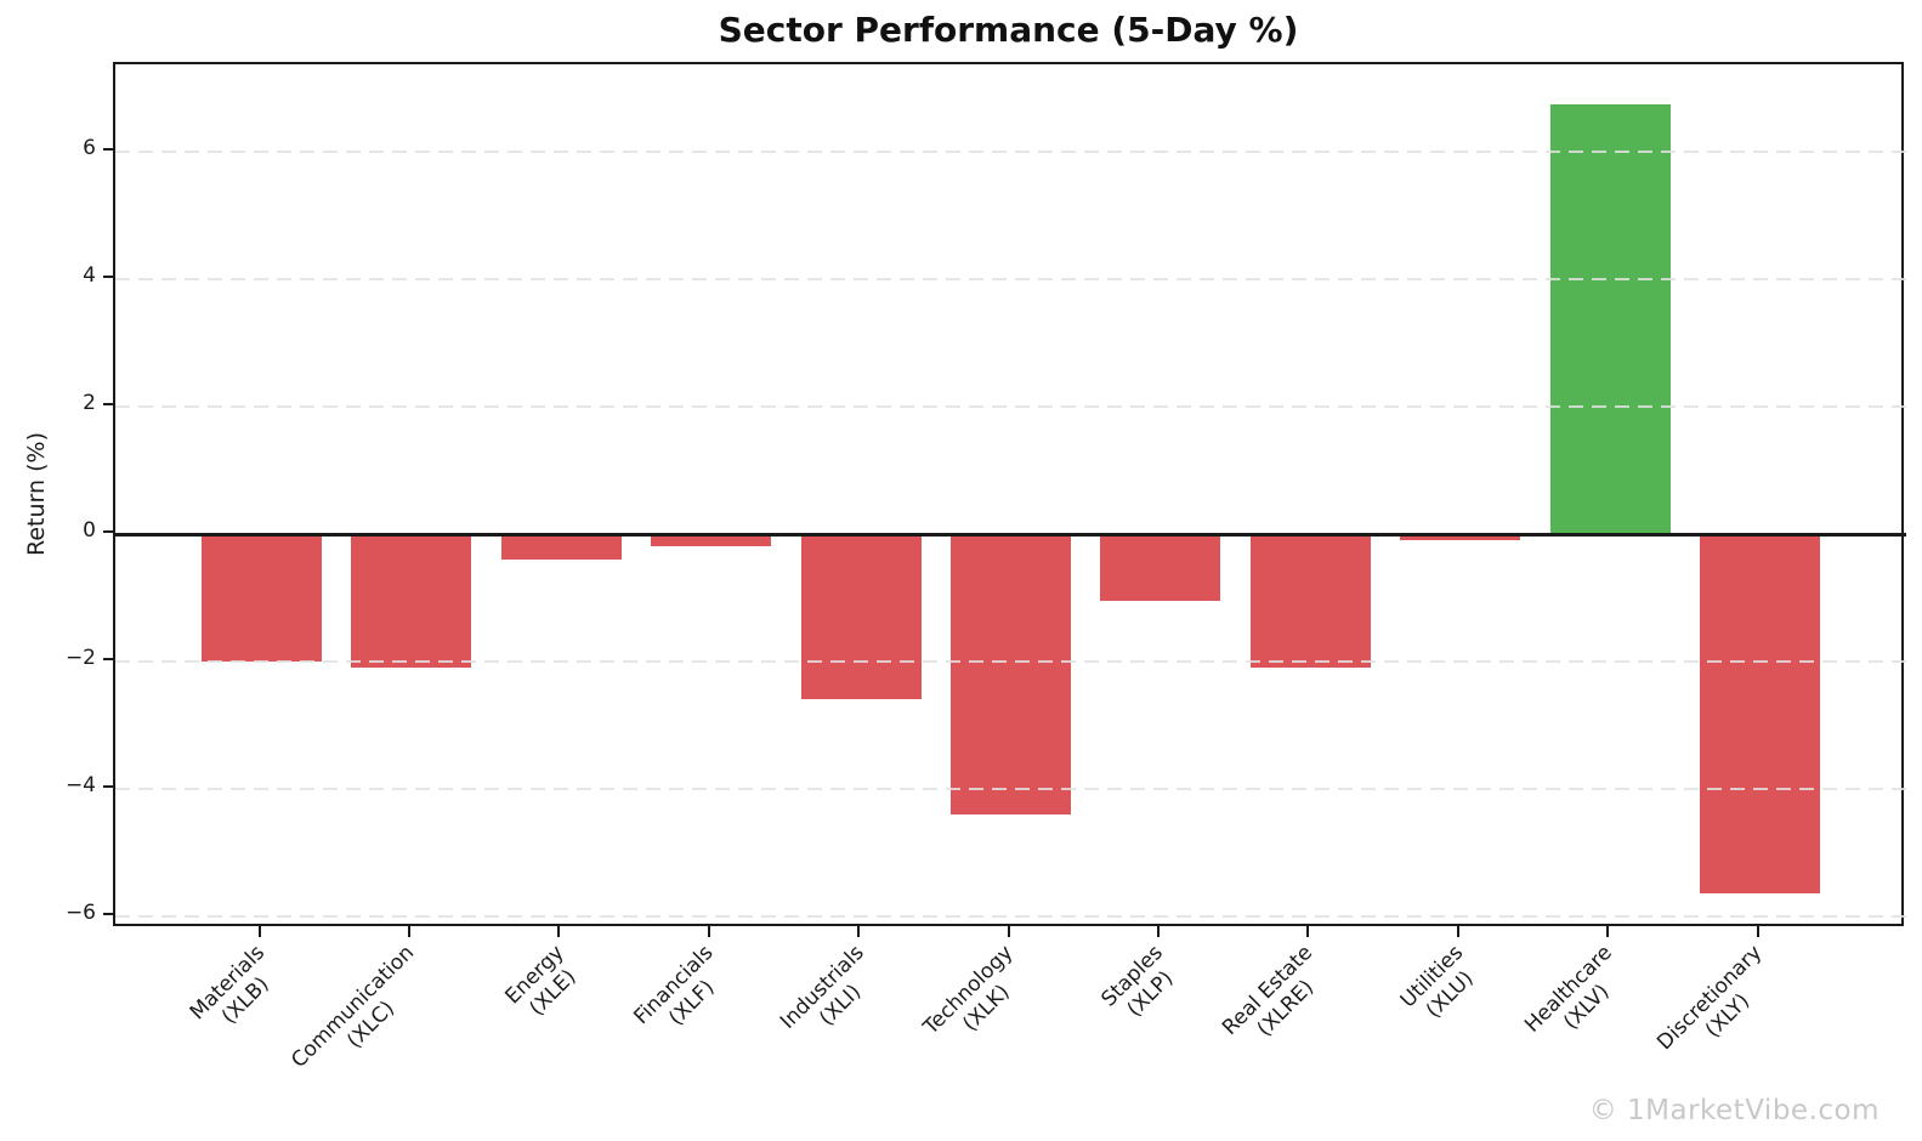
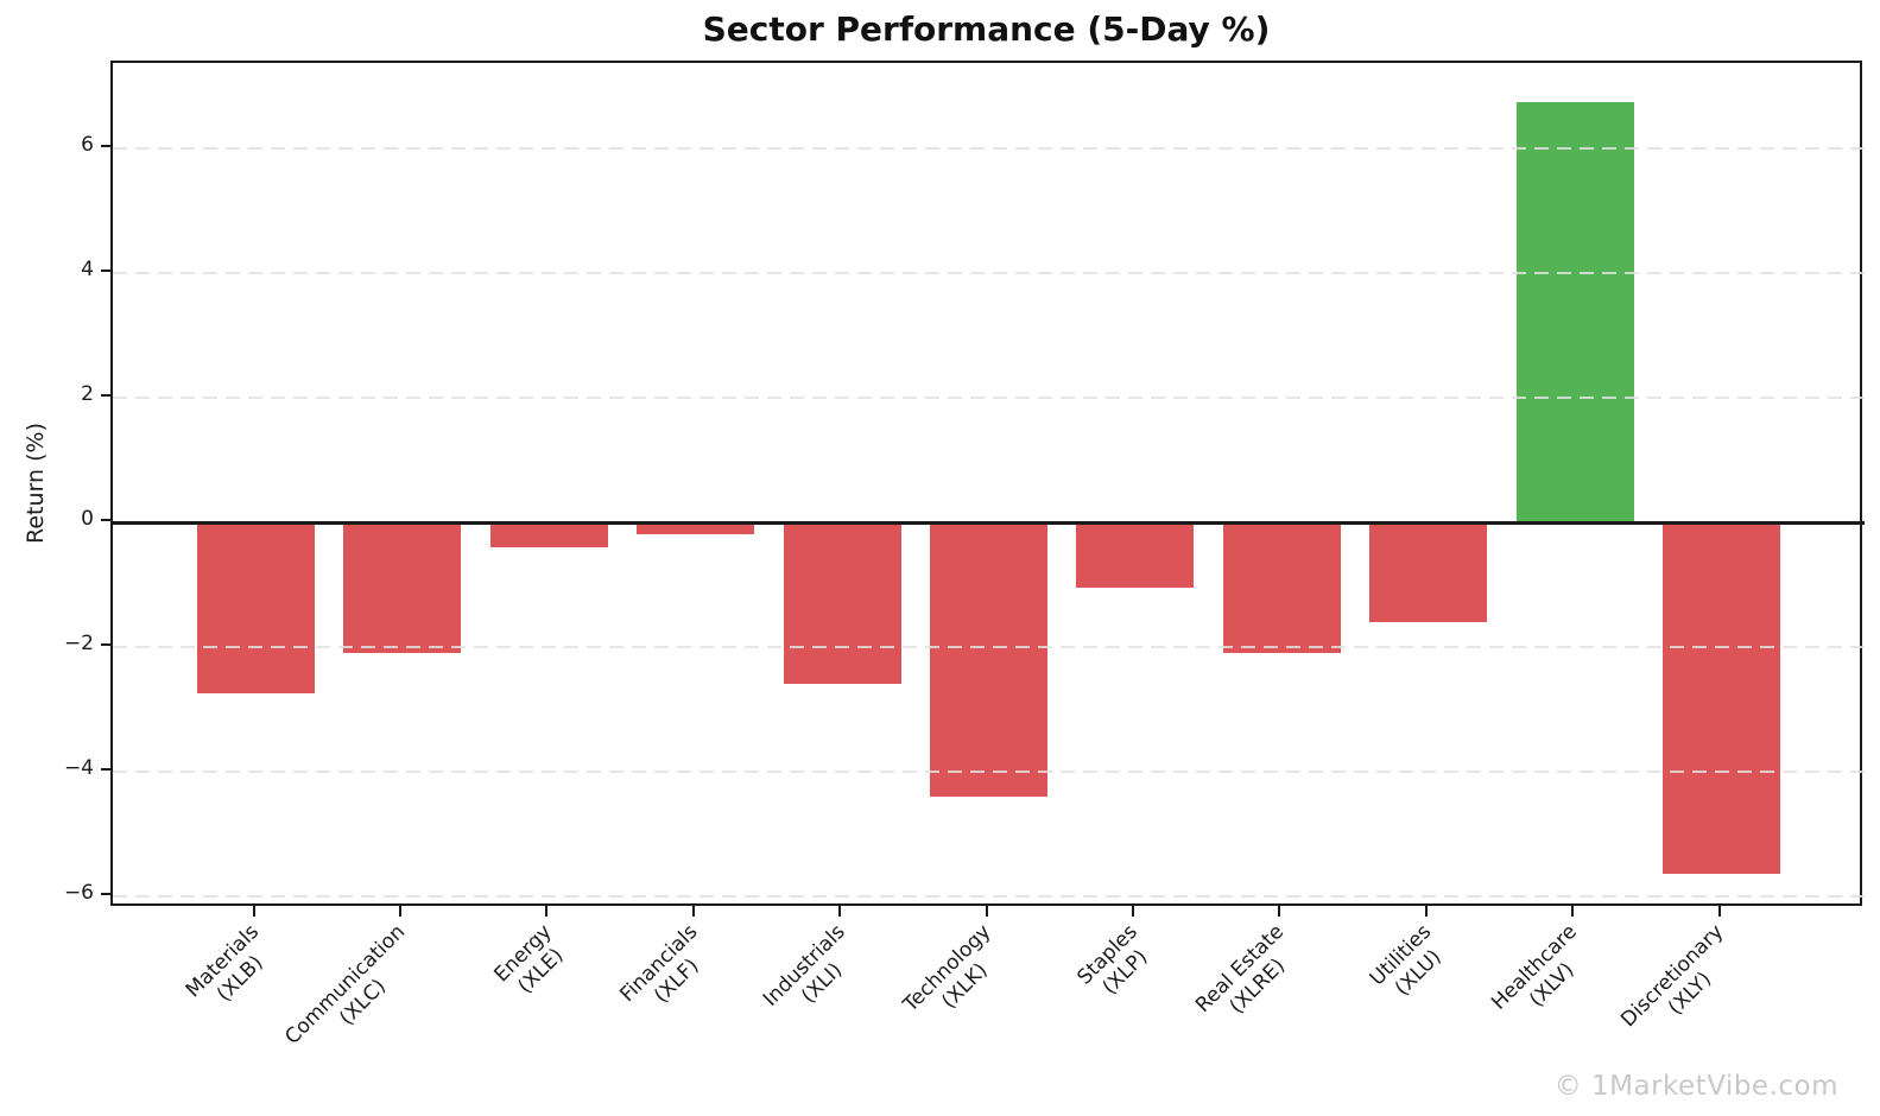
Materials (XLB): -2.0 -> -2.8
Utilities (XLU): -0.1 -> -1.6
